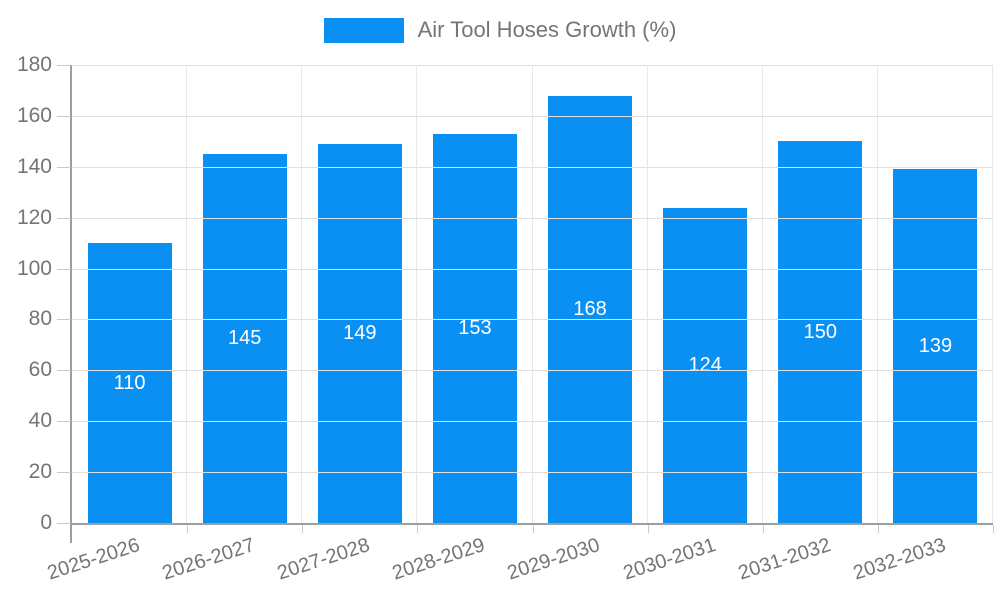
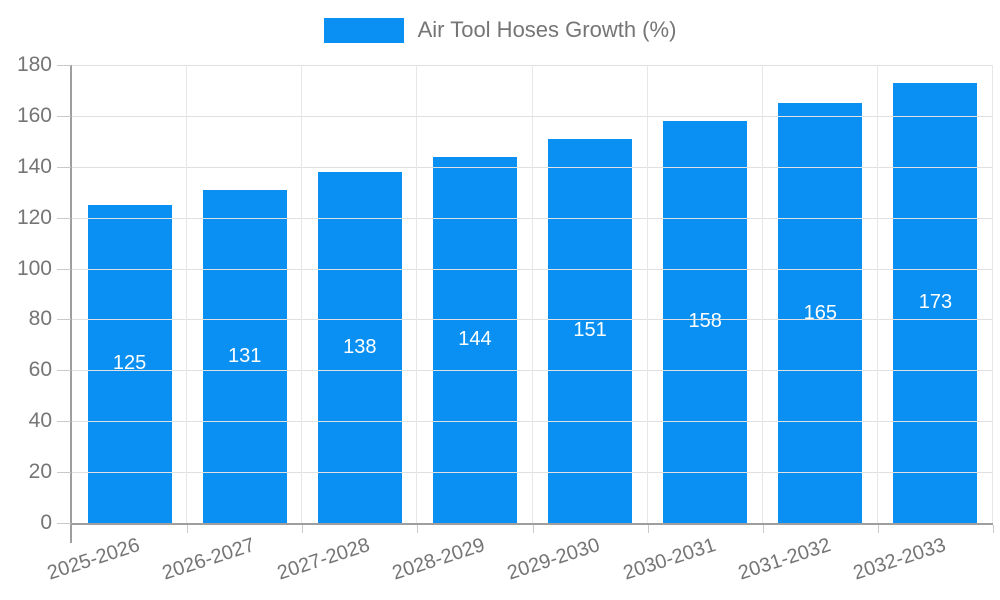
2025-2026: 110 -> 125
2026-2027: 145 -> 131
2027-2028: 149 -> 138
2028-2029: 153 -> 144
2029-2030: 168 -> 151
2030-2031: 124 -> 158
2031-2032: 150 -> 165
2032-2033: 139 -> 173
